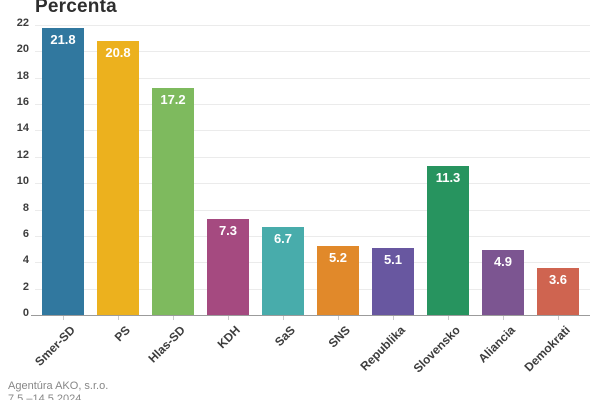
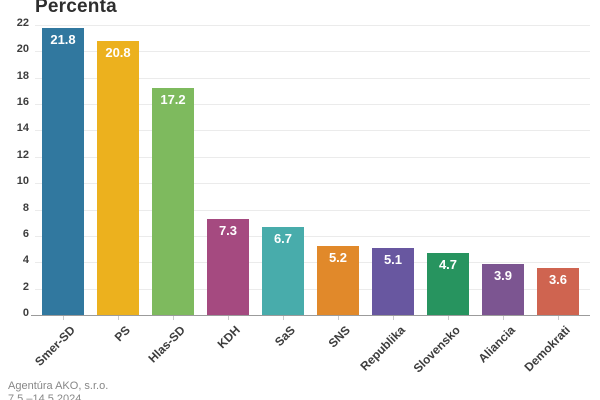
Slovensko: 11.3 -> 4.7
Aliancia: 4.9 -> 3.9
